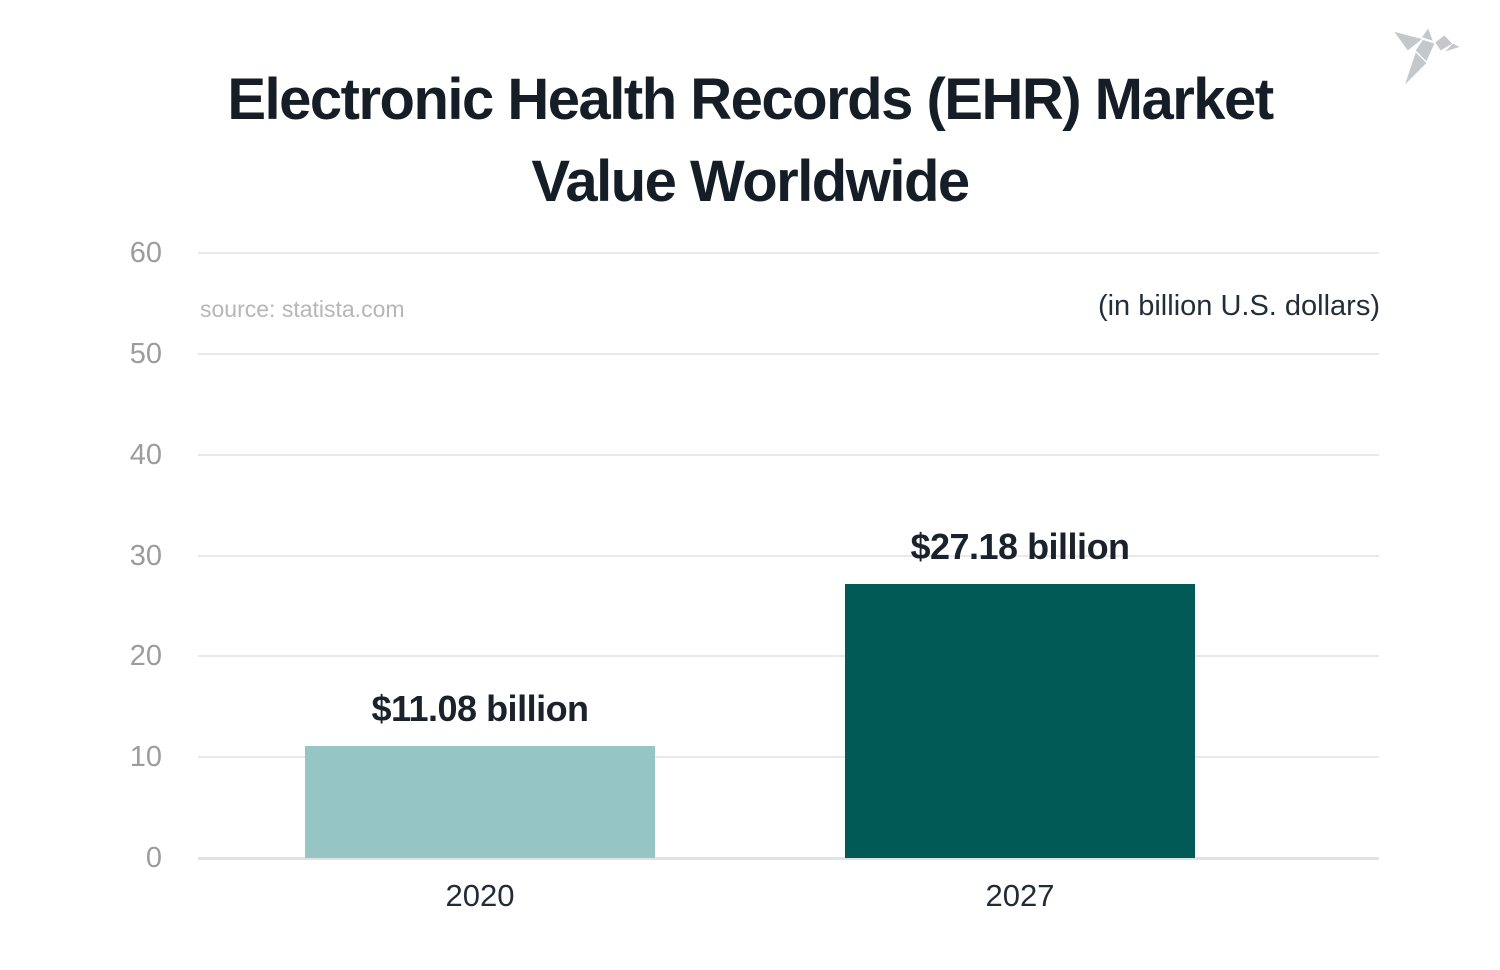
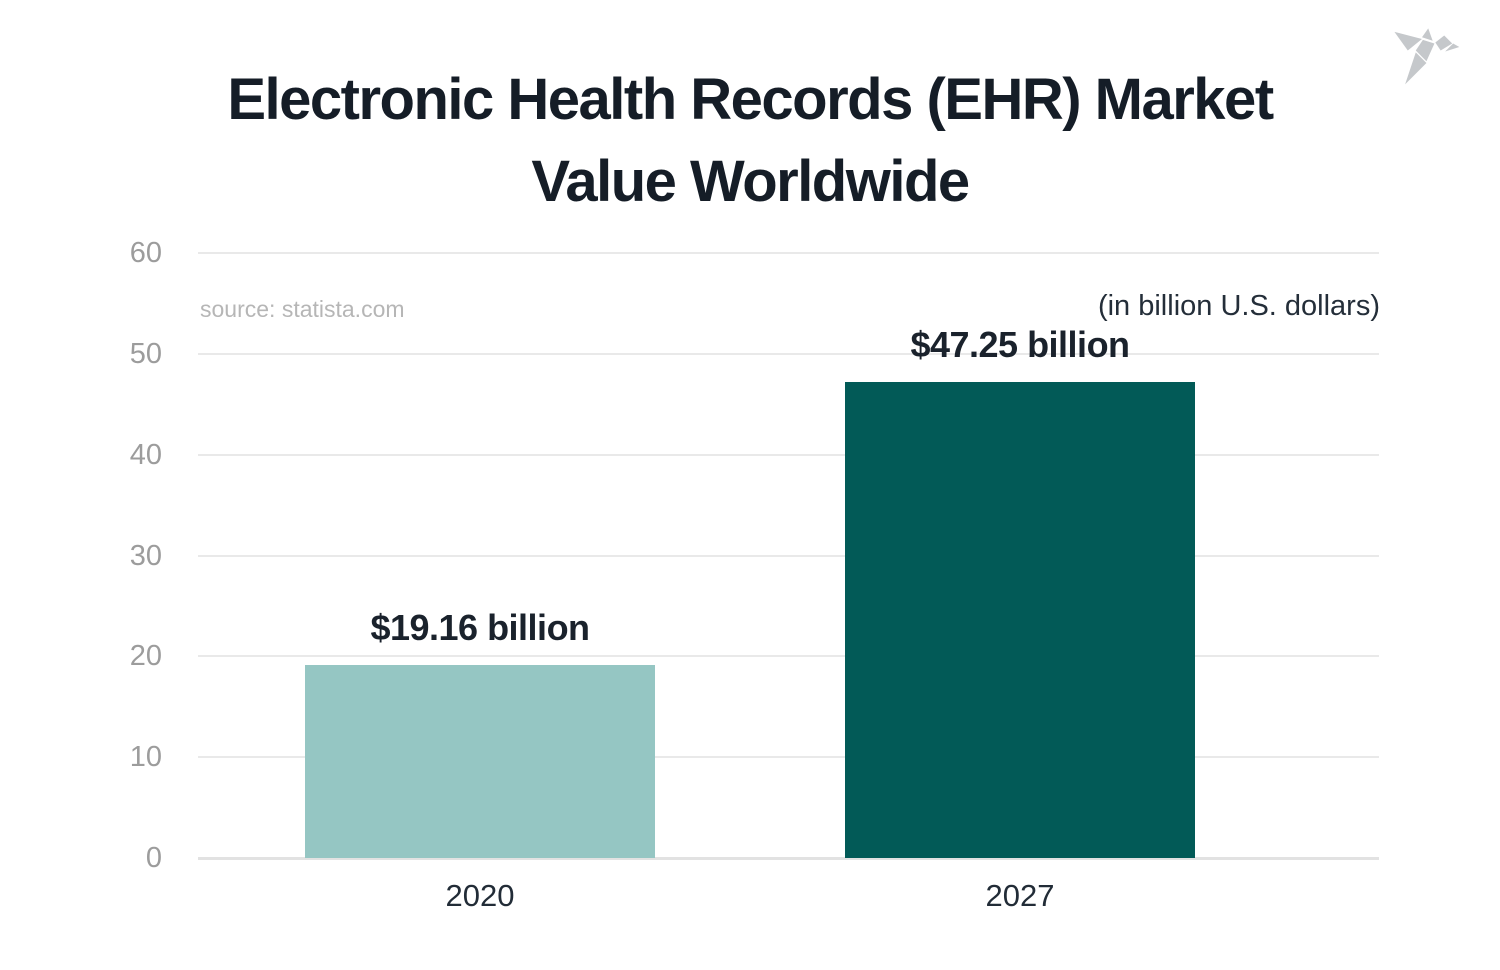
2020: $11.08 -> $19.16
2027: $27.18 -> $47.25
